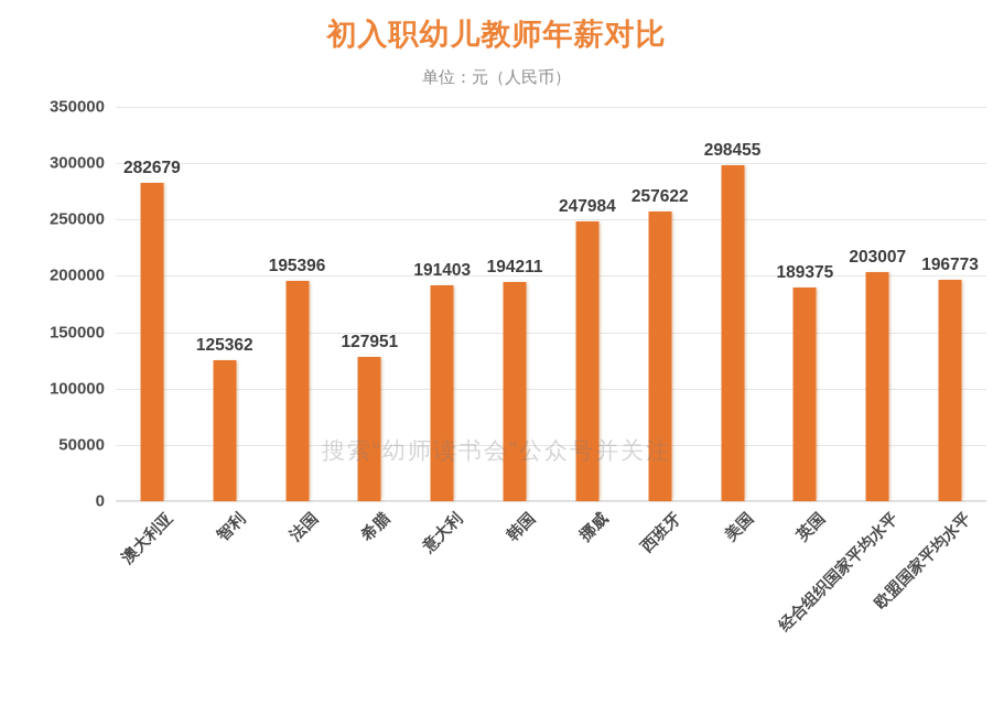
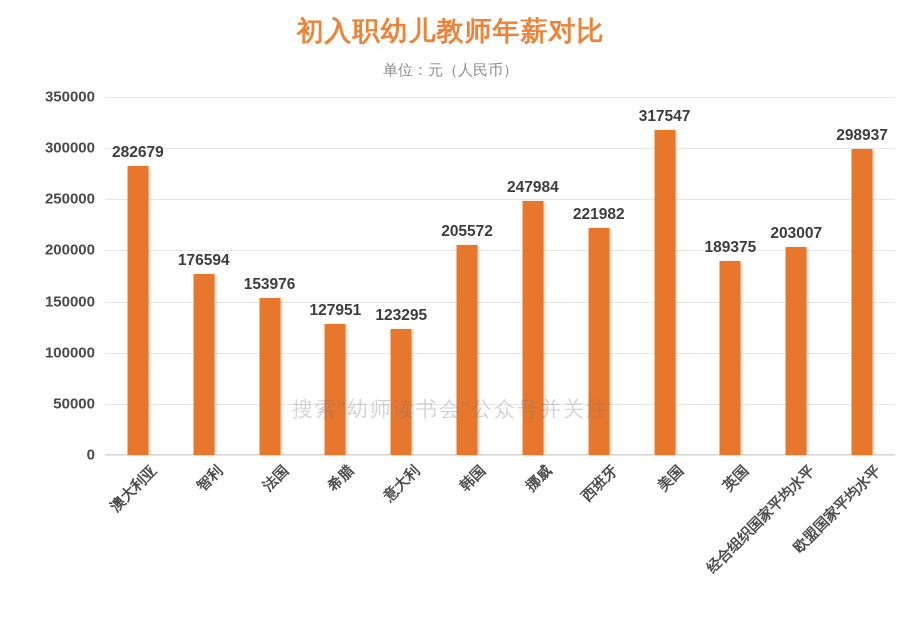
智利: 125362 -> 176594
法国: 195396 -> 153976
意大利: 191403 -> 123295
韩国: 194211 -> 205572
西班牙: 257622 -> 221982
美国: 298455 -> 317547
欧盟国家平均水平: 196773 -> 298937
